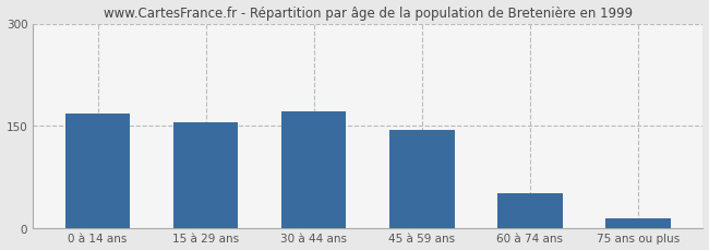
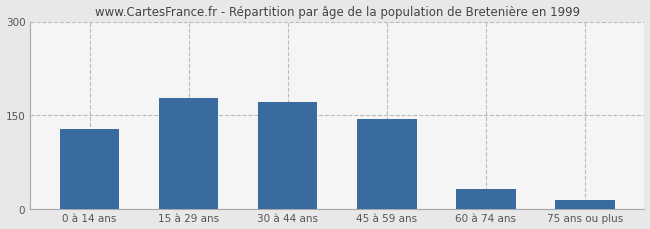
0 à 14 ans: 168 -> 128
15 à 29 ans: 155 -> 178
60 à 74 ans: 50 -> 32
